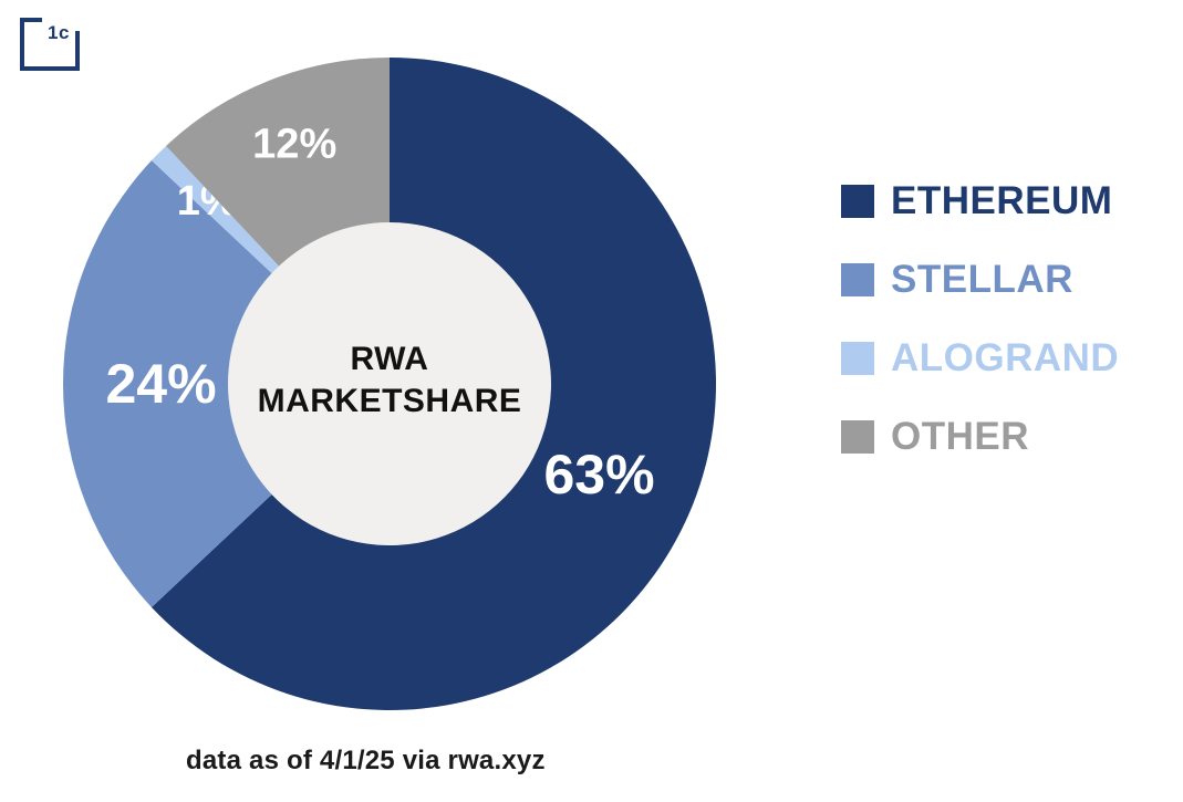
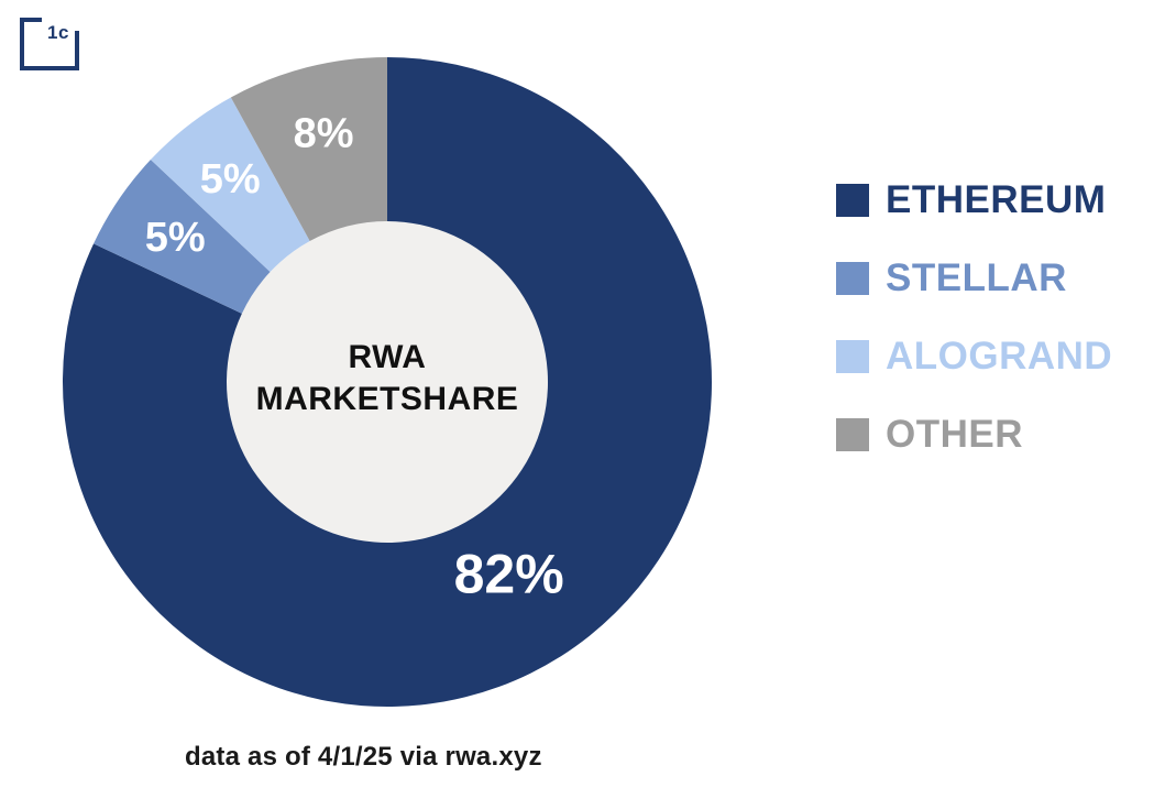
ETHEREUM: 63% -> 82%
STELLAR: 24% -> 5%
ALOGRAND: 1% -> 5%
OTHER: 12% -> 8%
